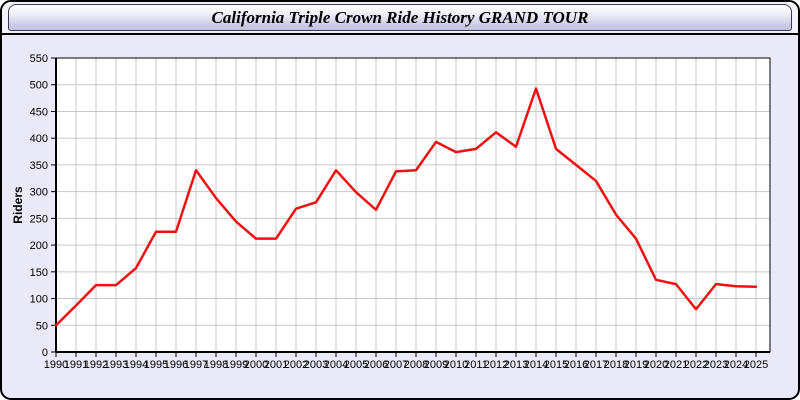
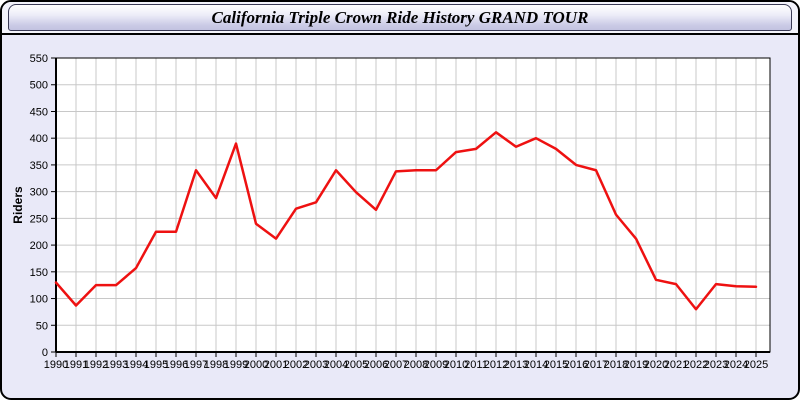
1990: 50 -> 130
1999: 240 -> 390
2000: 210 -> 240
2009: 390 -> 340
2014: 490 -> 400
2017: 320 -> 340
